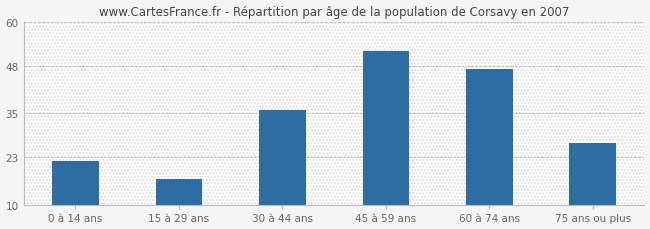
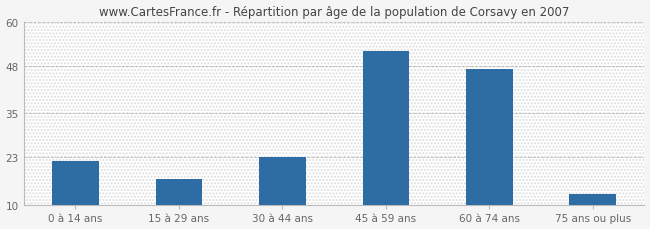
30 à 44 ans: 36 -> 23
75 ans ou plus: 27 -> 13
